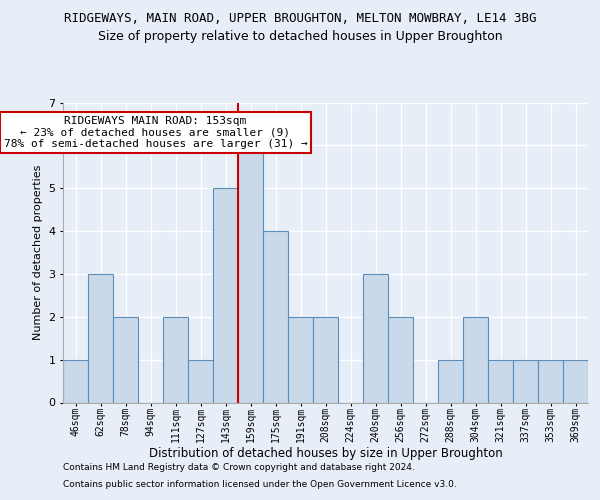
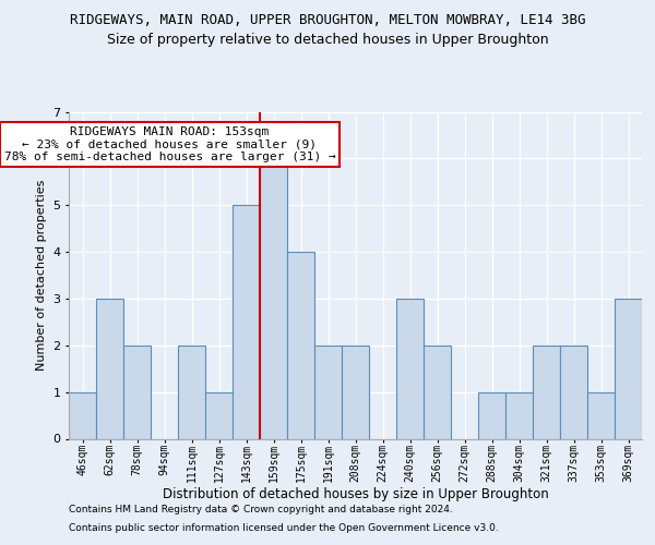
304sqm: 2 -> 1
321sqm: 1 -> 2
337sqm: 1 -> 2
369sqm: 1 -> 3
